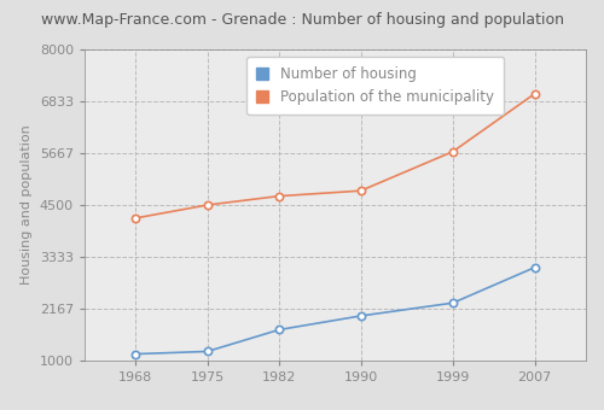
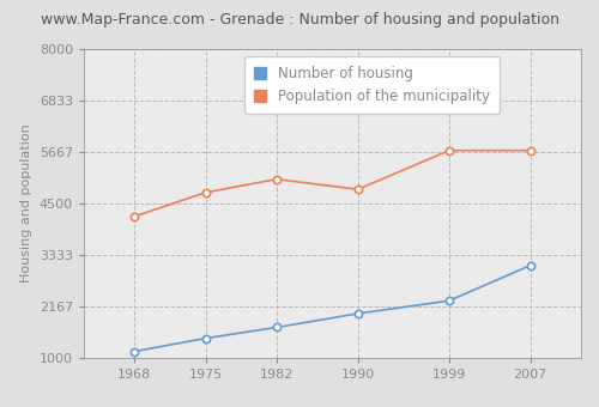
Number of housing/1975: 1210 -> 1450
Population of the municipality/1975: 4500 -> 4750
Population of the municipality/1982: 4700 -> 5050
Population of the municipality/2007: 7000 -> 5700
